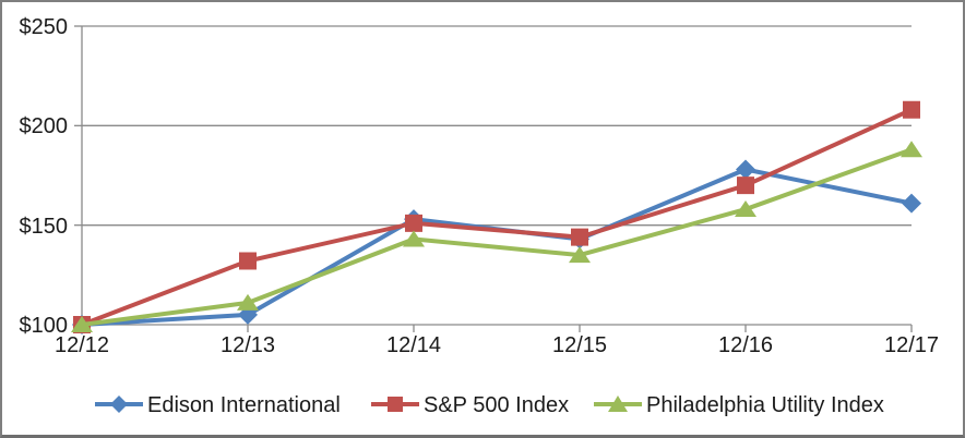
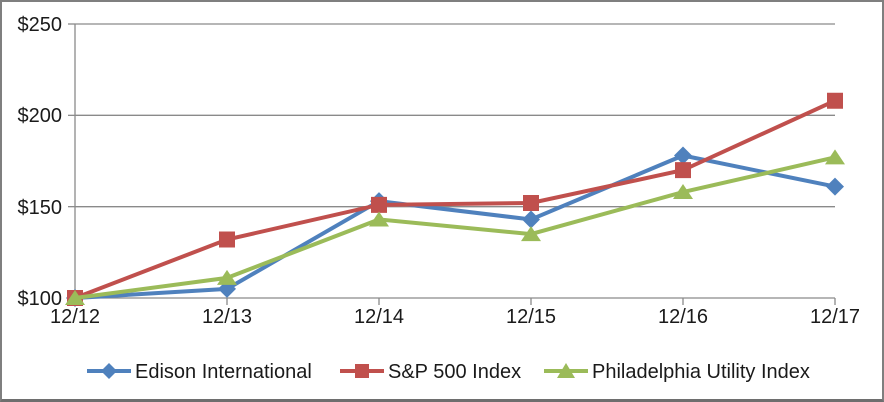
S&P 500 Index/12/15: $144 -> $152
Philadelphia Utility Index/12/17: $188 -> $177
